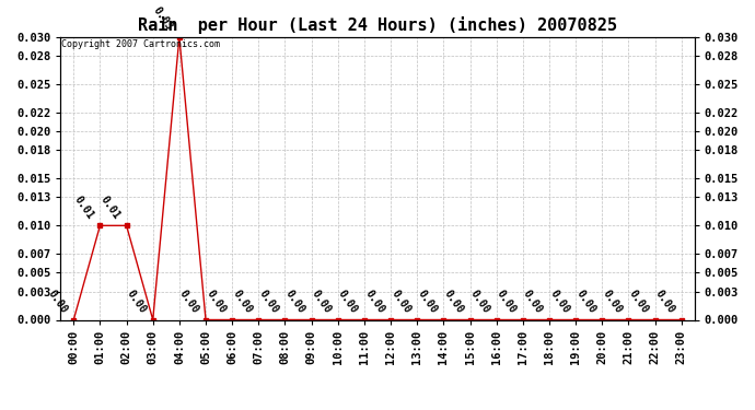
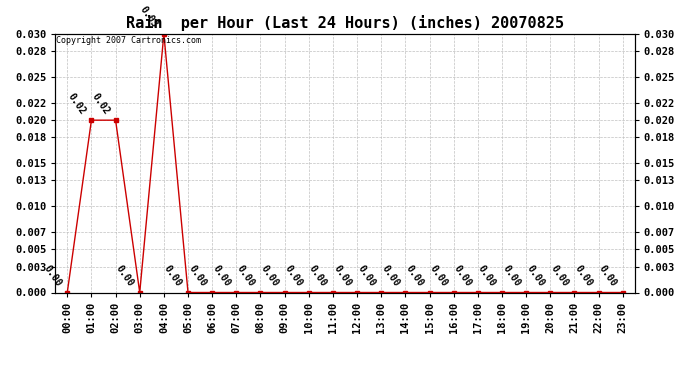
01:00: 0.01 -> 0.02
02:00: 0.01 -> 0.02
